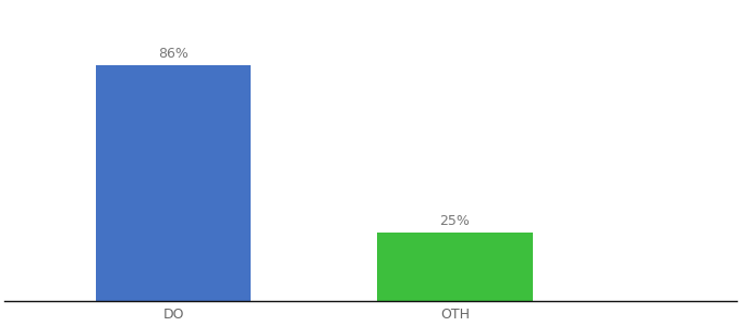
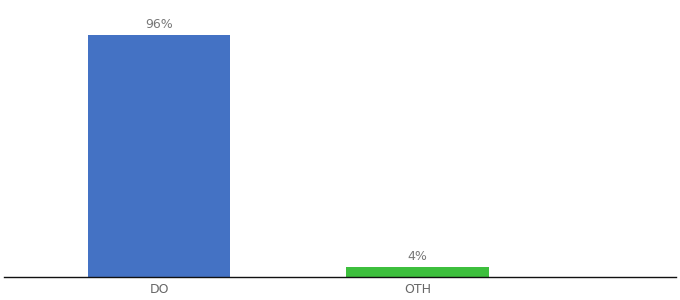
DO: 86% -> 96%
OTH: 25% -> 4%
